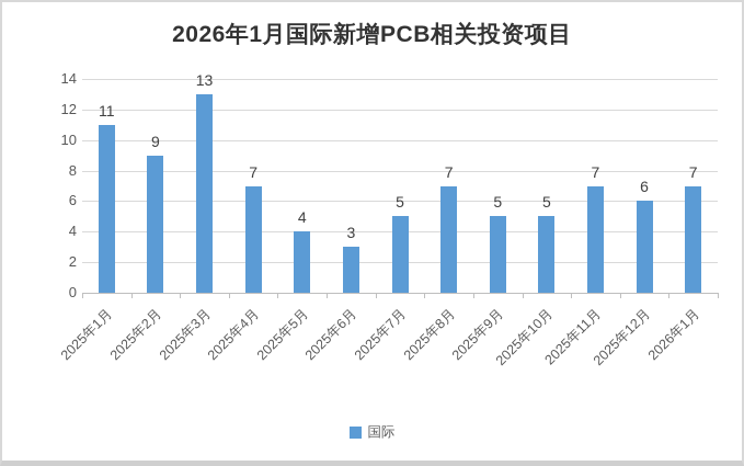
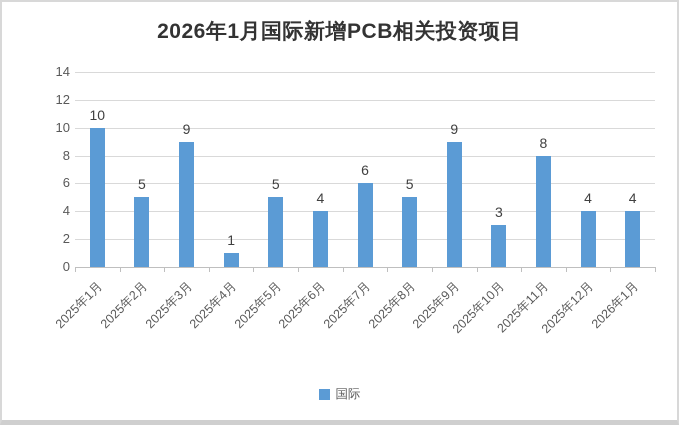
2025年1月: 11 -> 10
2025年2月: 9 -> 5
2025年3月: 13 -> 9
2025年4月: 7 -> 1
2025年5月: 4 -> 5
2025年6月: 3 -> 4
2025年7月: 5 -> 6
2025年8月: 7 -> 5
2025年9月: 5 -> 9
2025年10月: 5 -> 3
2025年11月: 7 -> 8
2025年12月: 6 -> 4
2026年1月: 7 -> 4
